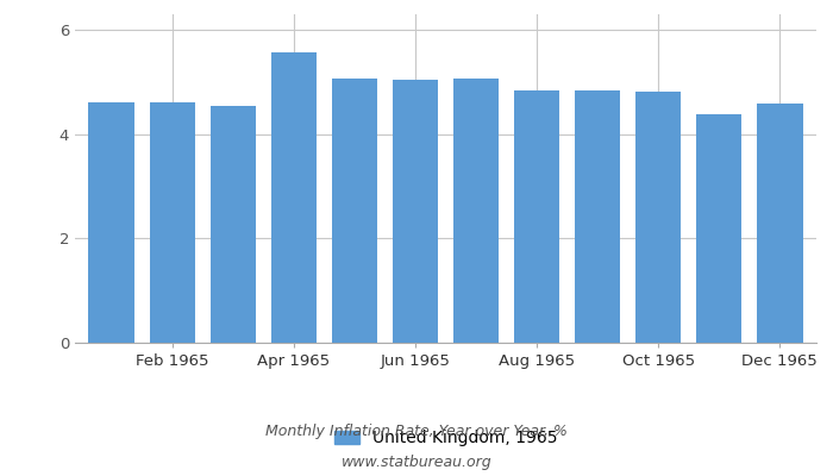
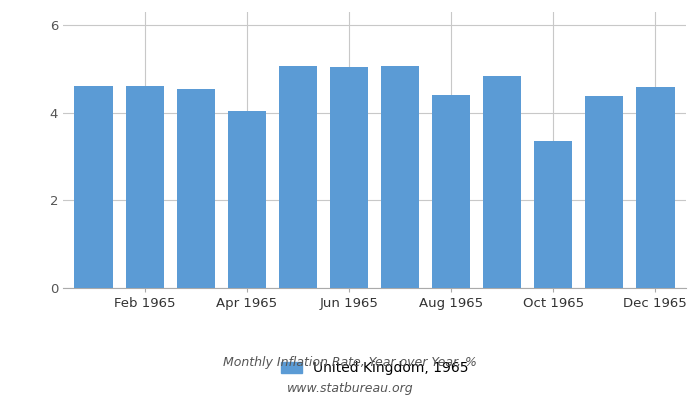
Apr 1965: 5.57 -> 4.05
Aug 1965: 4.84 -> 4.40
Oct 1965: 4.82 -> 3.35
